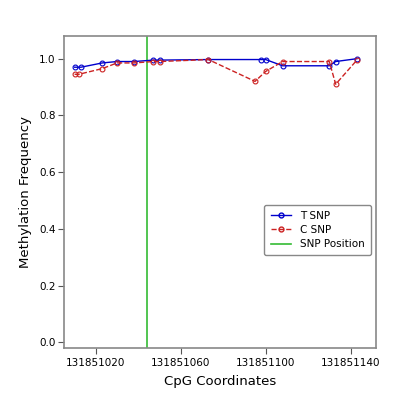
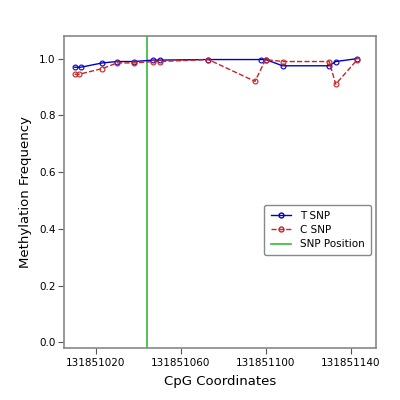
C SNP/131851100: 0.955 -> 0.997
